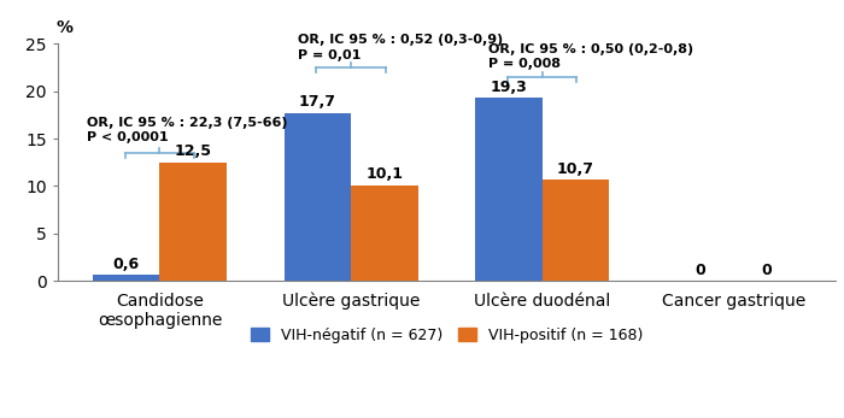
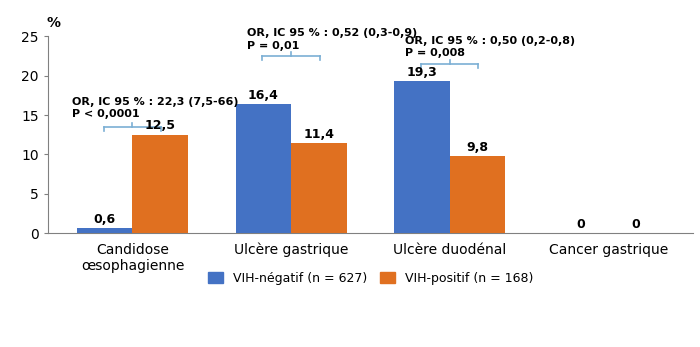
VIH-négatif (n = 627)/Ulcère gastrique: 17,7 -> 16,4
VIH-positif (n = 168)/Ulcère gastrique: 10,1 -> 11,4
VIH-positif (n = 168)/Ulcère duodénal: 10,7 -> 9,8
